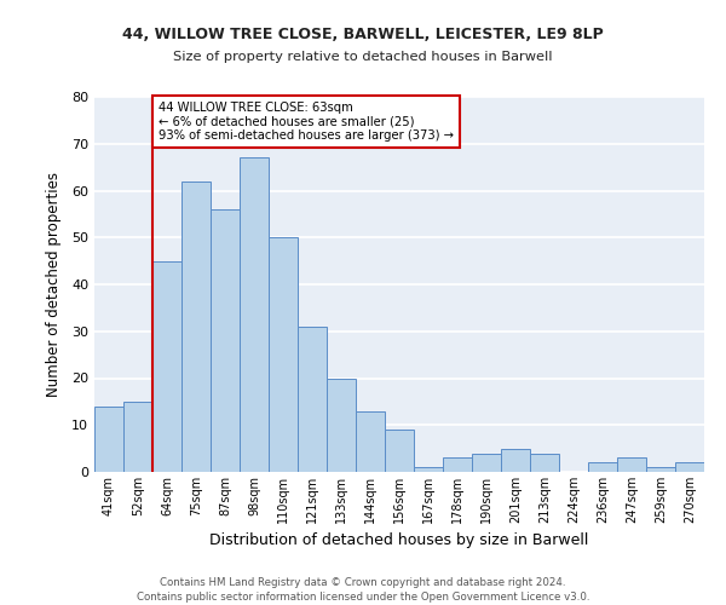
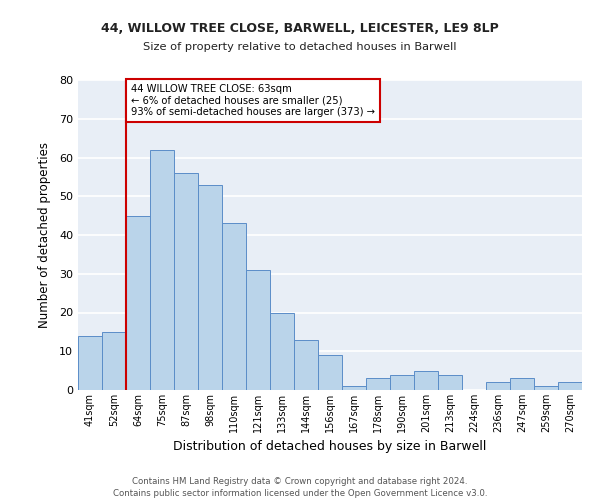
98sqm: 67 -> 53
110sqm: 50 -> 43
